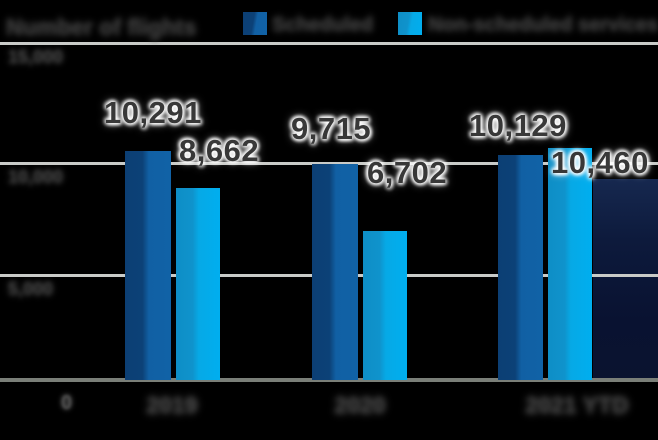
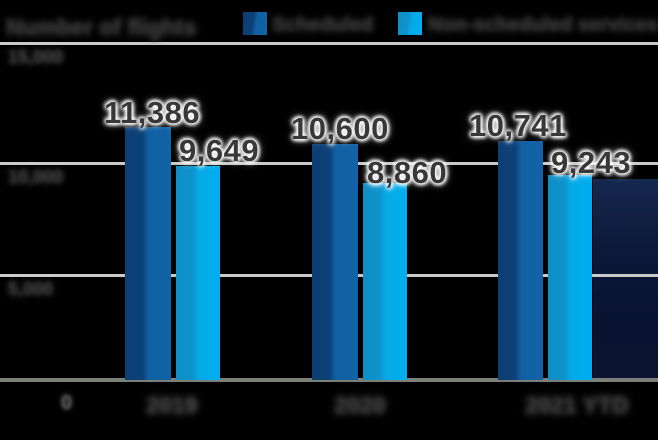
Scheduled/2019: 10,291 -> 11,386
Non-scheduled services/2019: 8,662 -> 9,649
Scheduled/2020: 9,715 -> 10,600
Non-scheduled services/2020: 6,702 -> 8,860
Scheduled/2021 YTD: 10,129 -> 10,741
Non-scheduled services/2021 YTD: 10,460 -> 9,243
